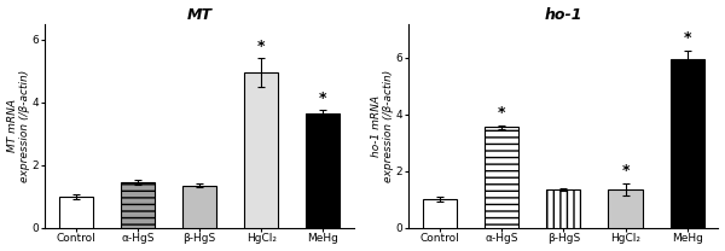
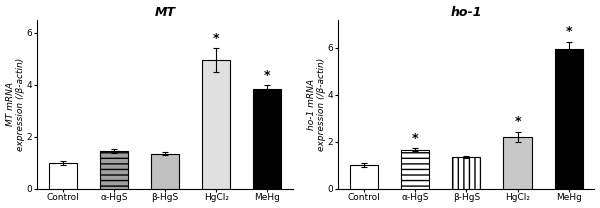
MT/MeHg: 3.65 -> 3.85
ho-1/α-HgS: 3.55 -> 1.65
ho-1/HgCl₂: 1.35 -> 2.20
